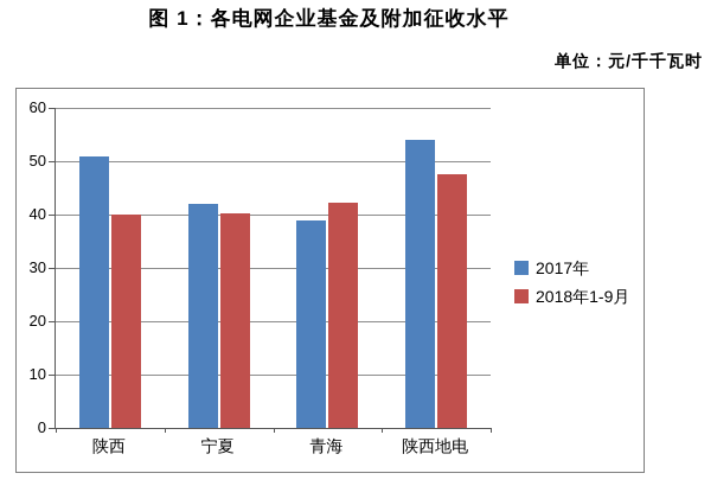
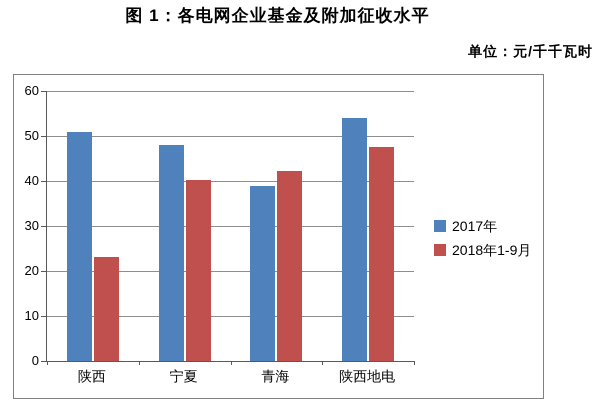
2018年1-9月/陕西: 40 -> 23
2017年/宁夏: 42 -> 48
